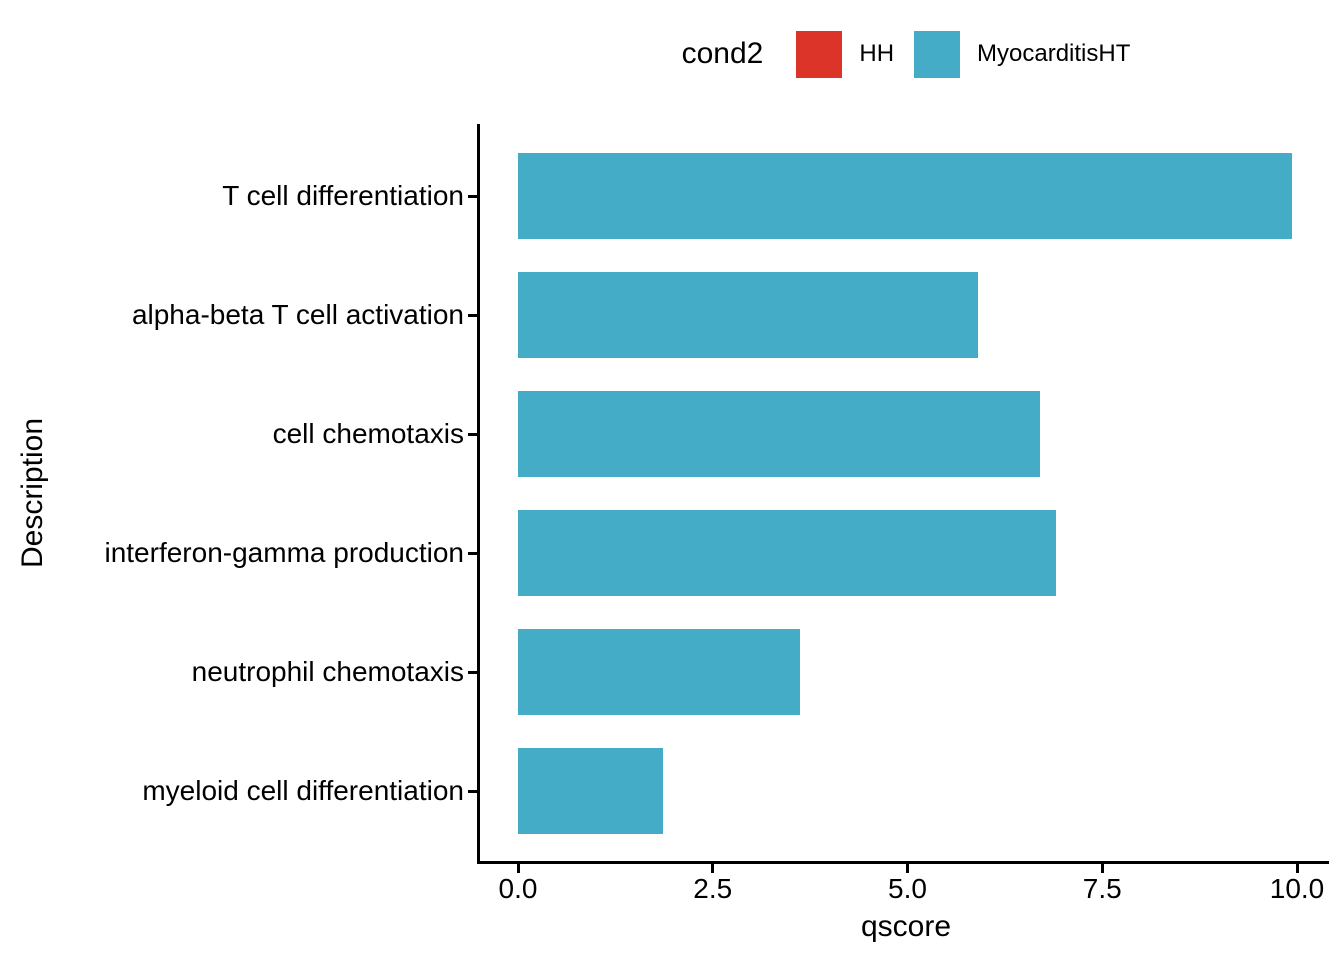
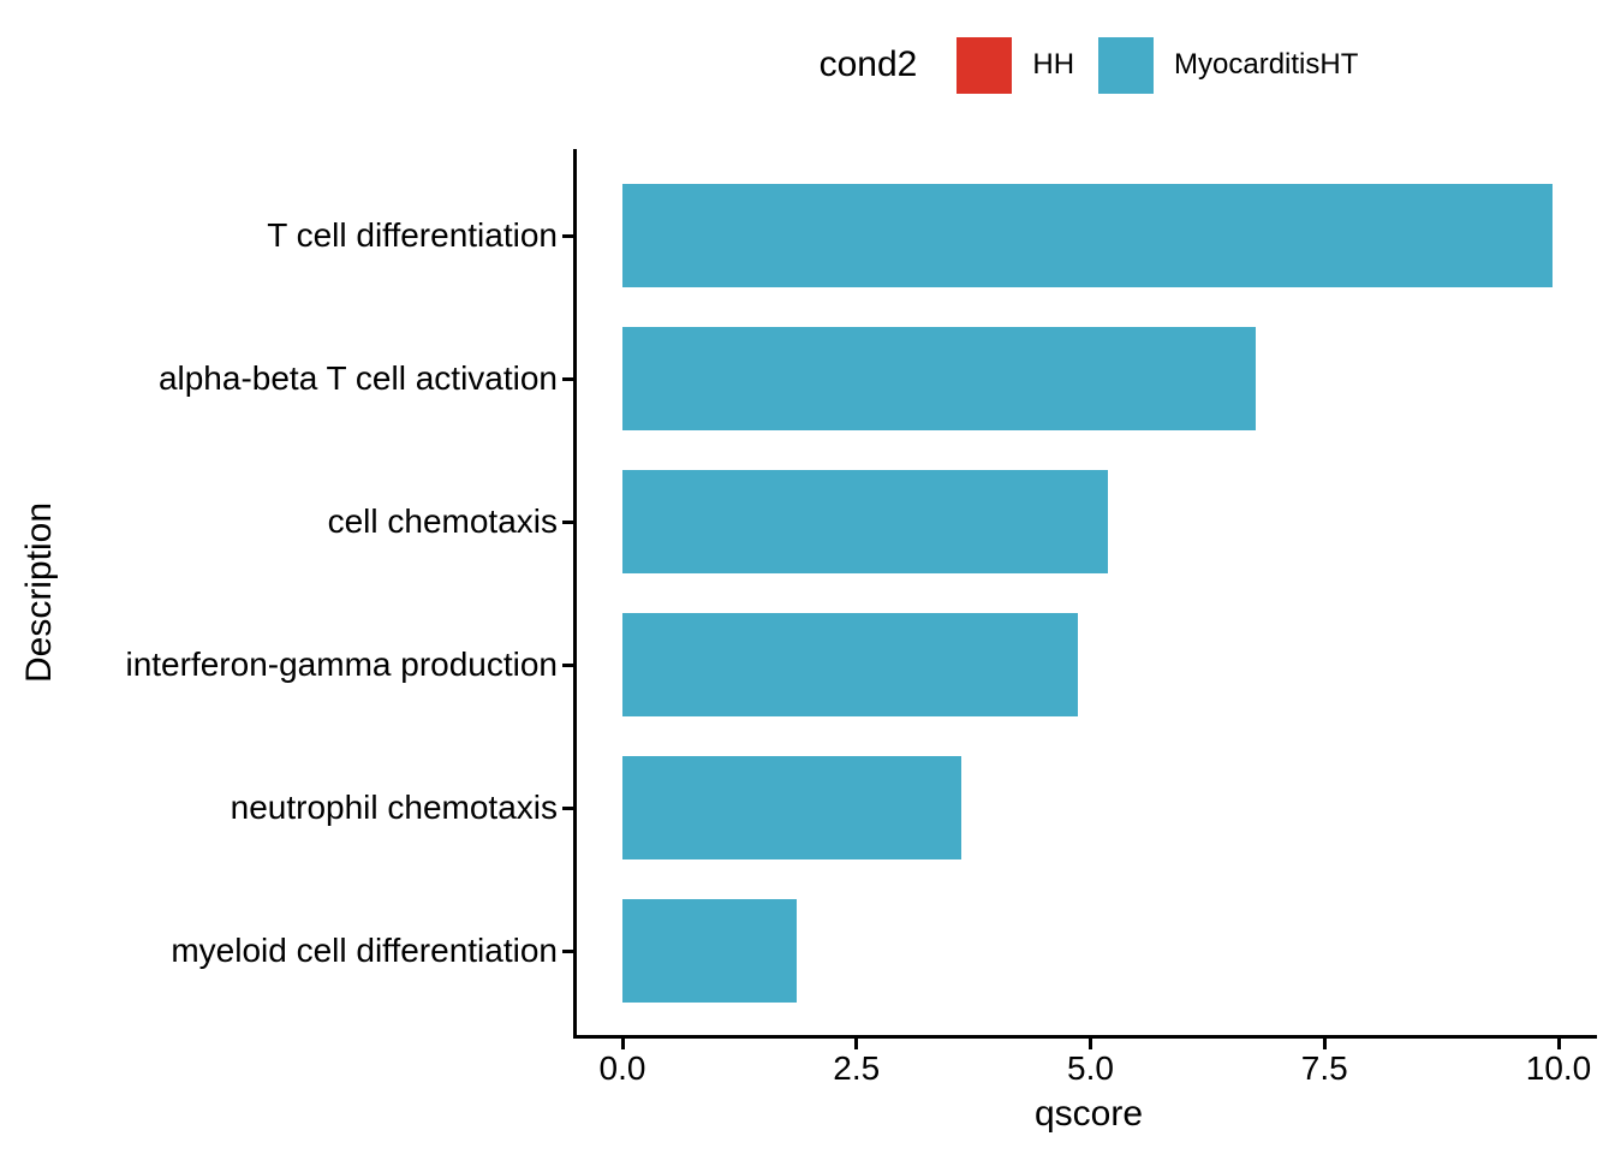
alpha-beta T cell activation: 5.9 -> 6.8
cell chemotaxis: 6.7 -> 5.2
interferon-gamma production: 6.9 -> 4.9
